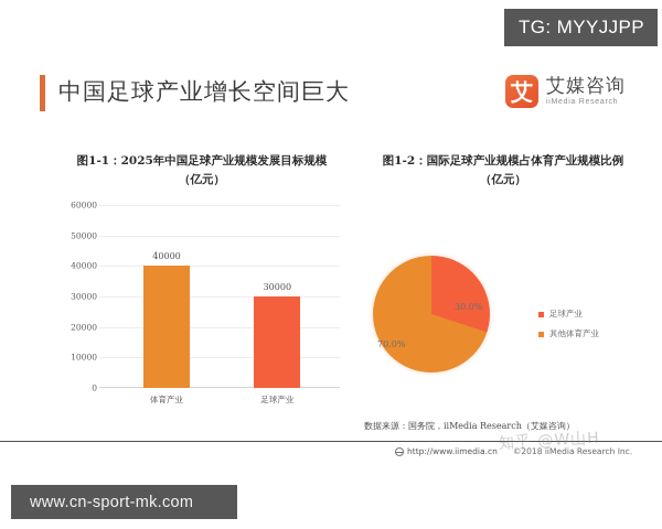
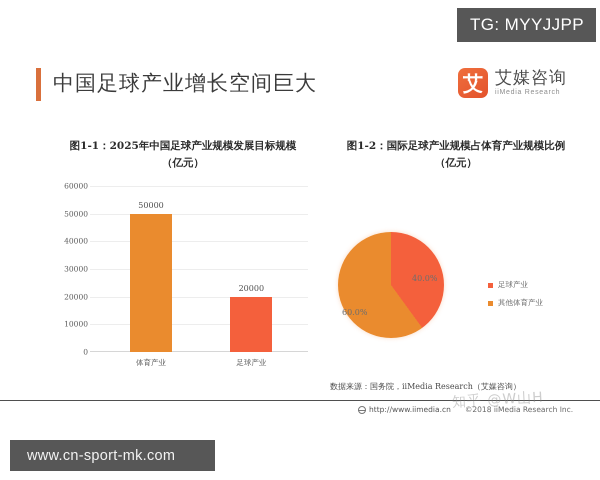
图1-1：2025年中国足球产业规模发展目标规模/体育产业: 40000 -> 50000
图1-1：2025年中国足球产业规模发展目标规模/足球产业: 30000 -> 20000
图1-2：国际足球产业规模占体育产业规模比例/足球产业: 30.0% -> 40.0%
图1-2：国际足球产业规模占体育产业规模比例/其他体育产业: 70.0% -> 60.0%
